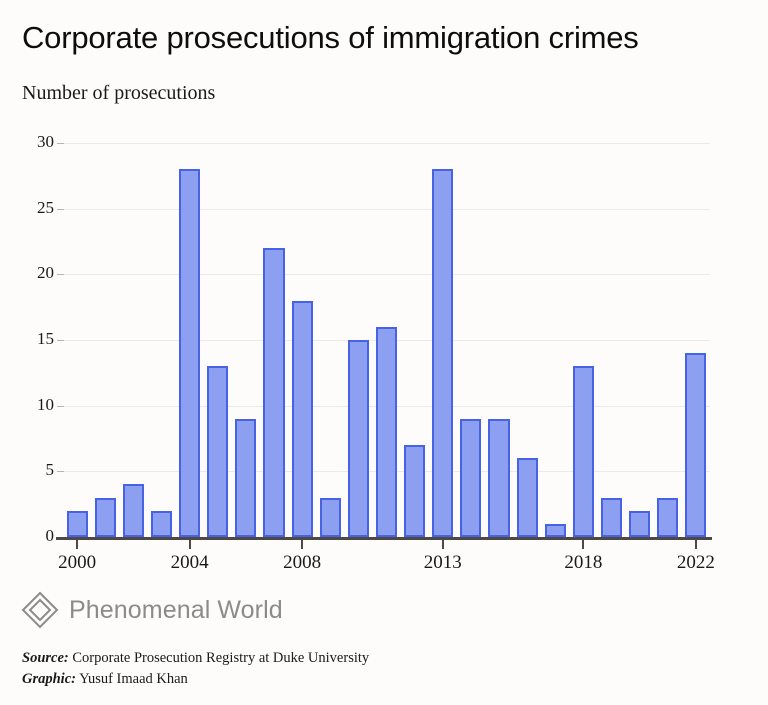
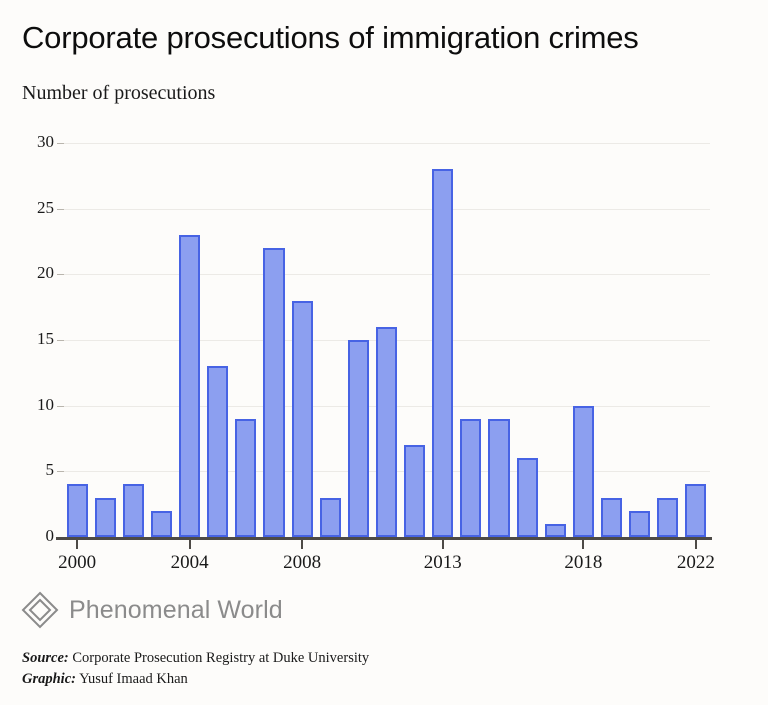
2000: 2 -> 4
2004: 28 -> 23
2018: 13 -> 10
2022: 14 -> 4
